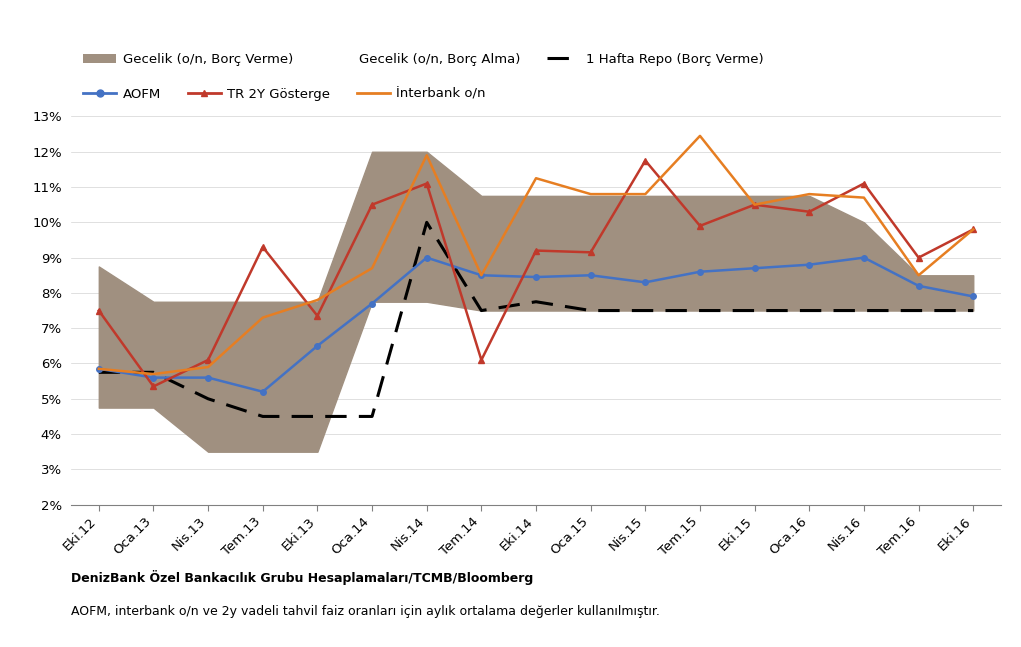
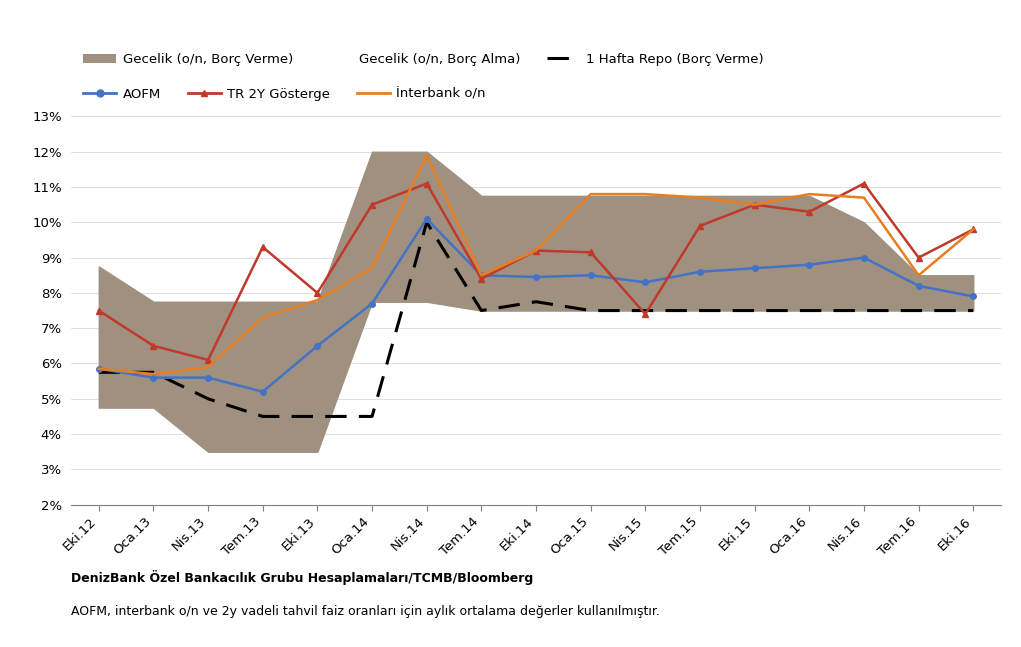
TR 2Y Gösterge/Oca.13: 5.35% -> 6.50%
TR 2Y Gösterge/Eki.13: 7.35% -> 8.00%
AOFM/Nis.14: 9.00% -> 10.10%
TR 2Y Gösterge/Tem.14: 6.10% -> 8.40%
İnterbank o/n/Eki.14: 11.25% -> 9.20%
TR 2Y Gösterge/Nis.15: 11.75% -> 7.40%
İnterbank o/n/Tem.15: 12.45% -> 10.70%
